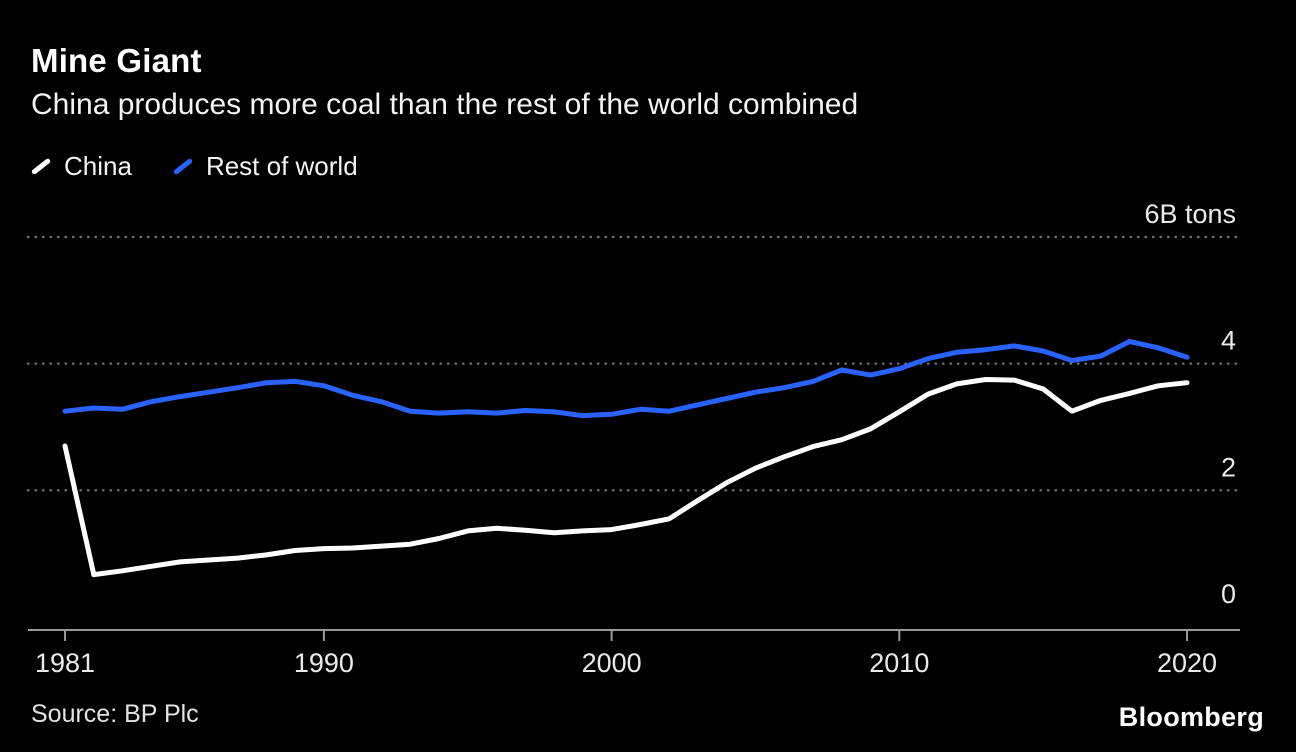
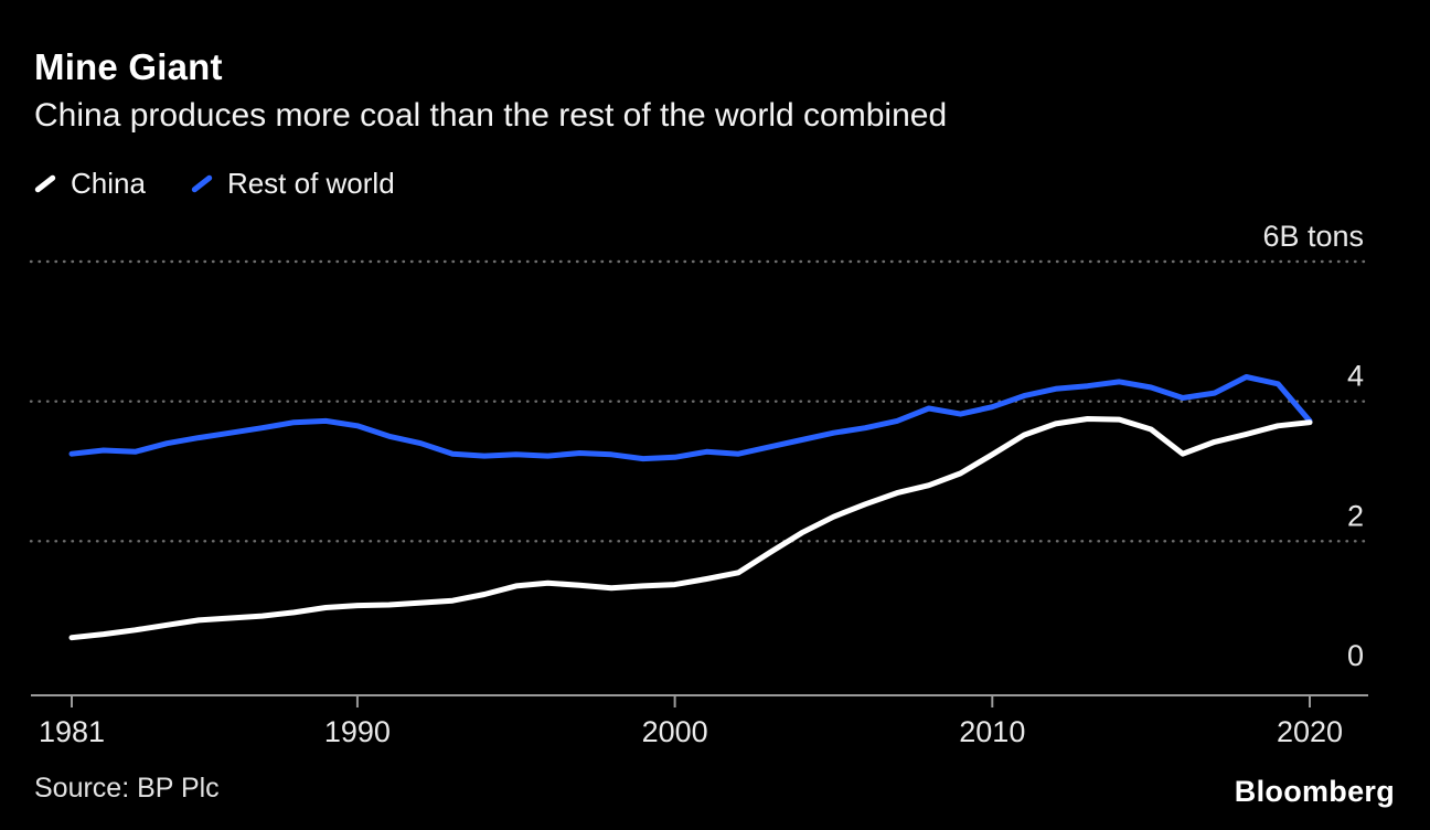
China/1981: 2.7 -> 0.6
Rest of world/2020: 4.1 -> 3.7
